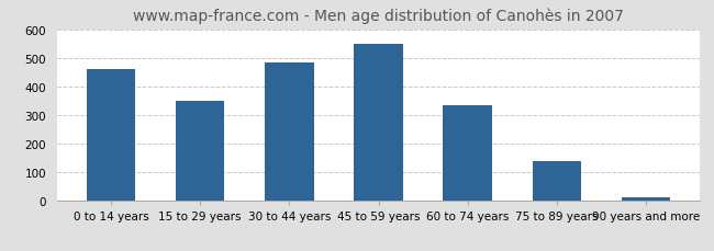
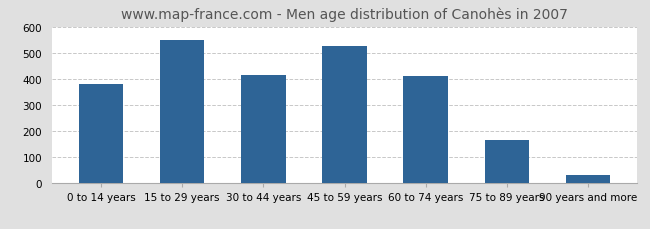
0 to 14 years: 460 -> 380
15 to 29 years: 348 -> 550
30 to 44 years: 484 -> 415
45 to 59 years: 547 -> 525
60 to 74 years: 335 -> 410
75 to 89 years: 138 -> 165
90 years and more: 10 -> 30
